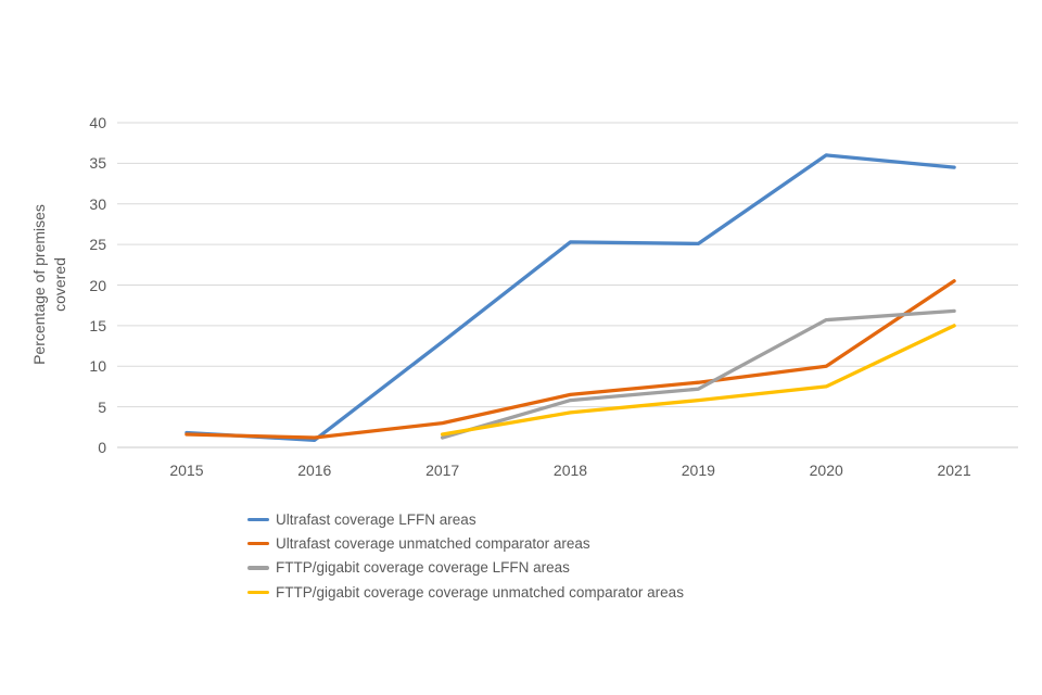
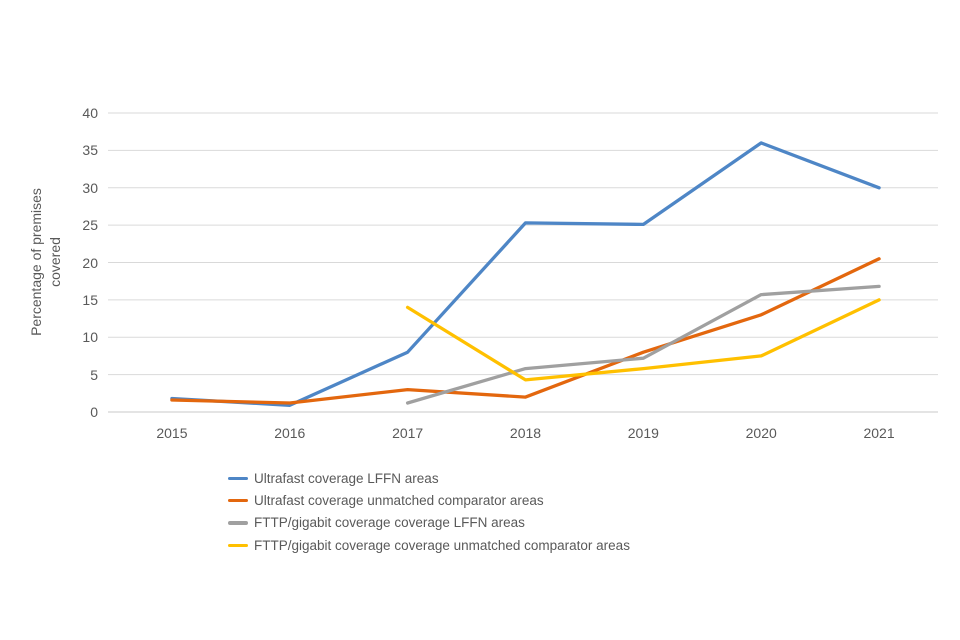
Ultrafast coverage LFFN areas/2017: 13 -> 8
FTTP/gigabit coverage coverage unmatched comparator areas/2017: 2 -> 14
Ultrafast coverage unmatched comparator areas/2018: 6 -> 2
Ultrafast coverage unmatched comparator areas/2020: 10 -> 13
Ultrafast coverage LFFN areas/2021: 34 -> 30
